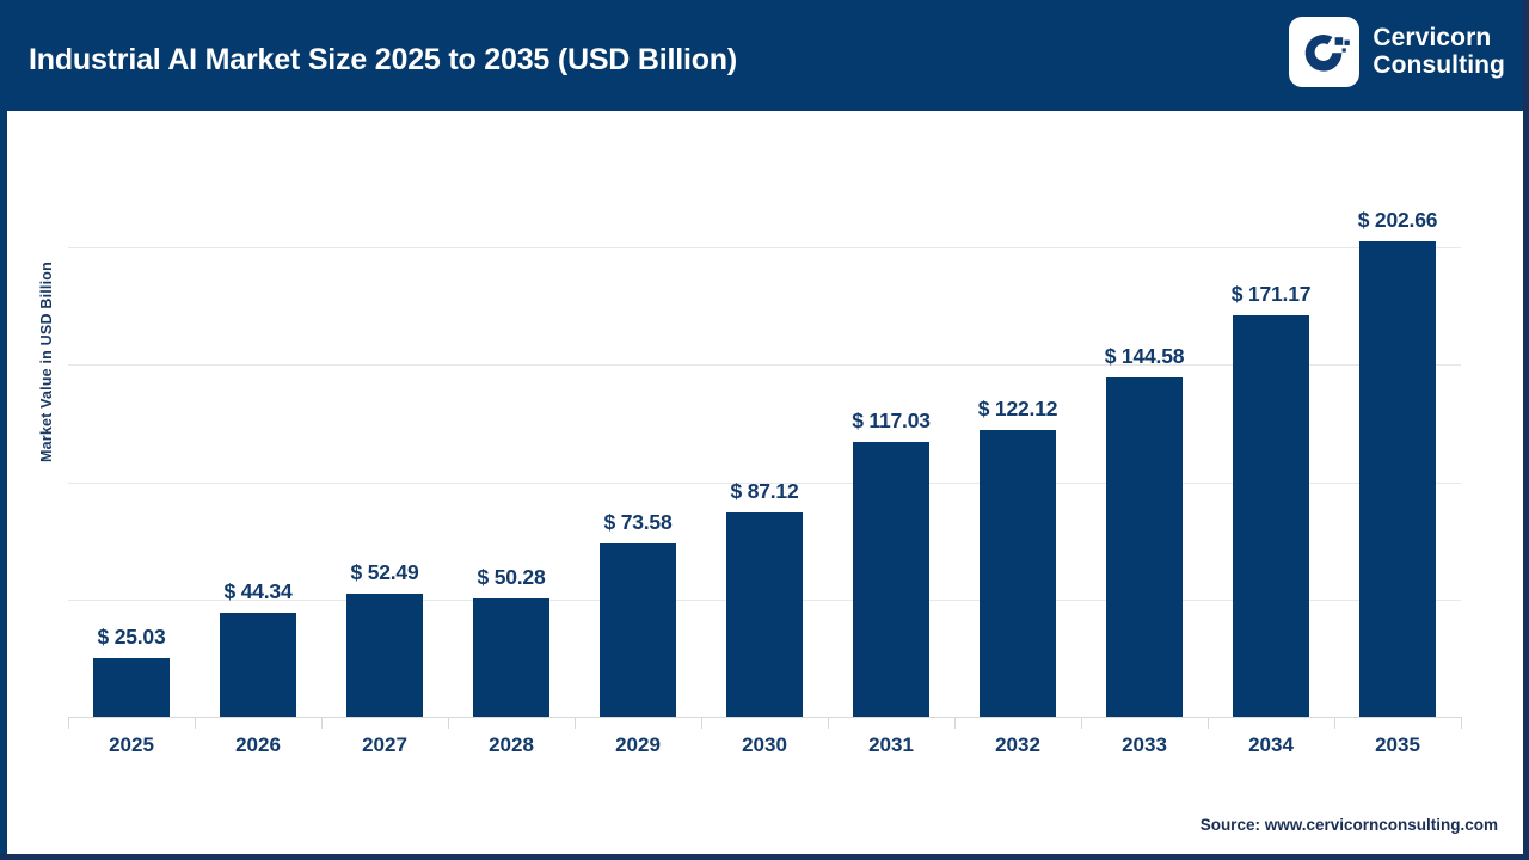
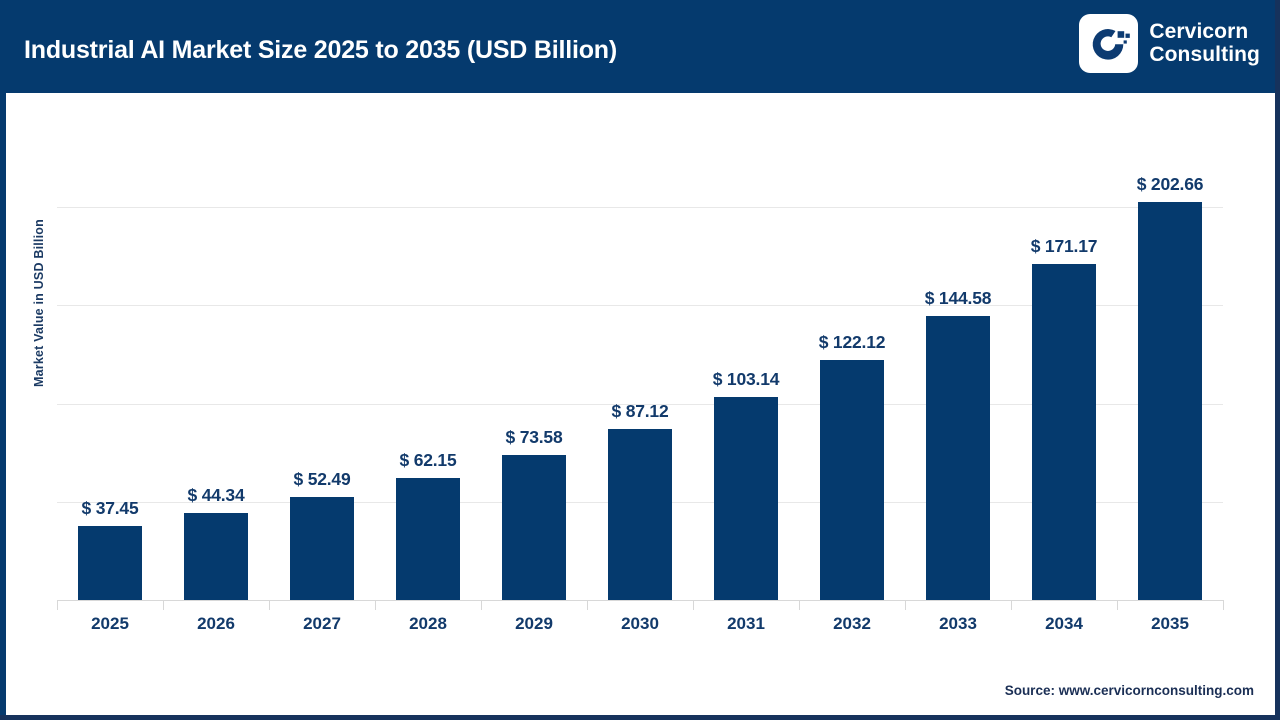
2025: 25.03 -> 37.45
2028: 50.28 -> 62.15
2031: 117.03 -> 103.14
